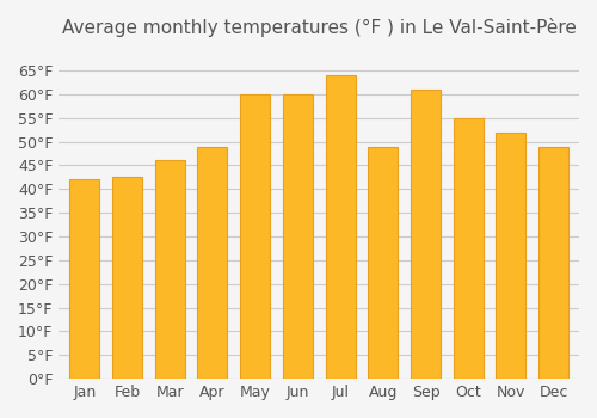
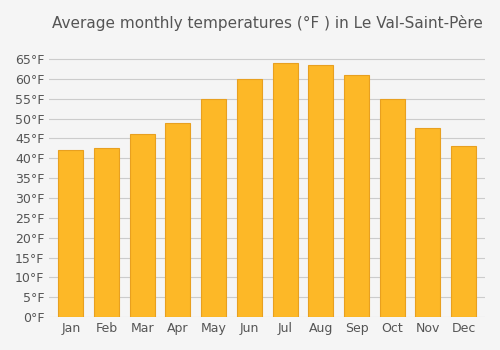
May: 60.0°F -> 55.0°F
Aug: 49.0°F -> 63.5°F
Nov: 52.0°F -> 47.5°F
Dec: 49.0°F -> 43.0°F
